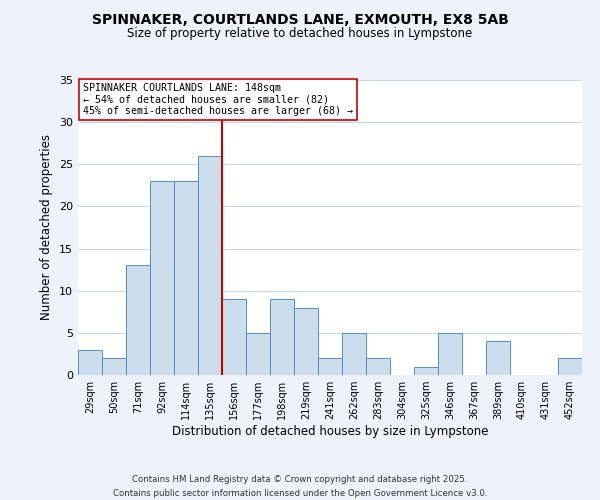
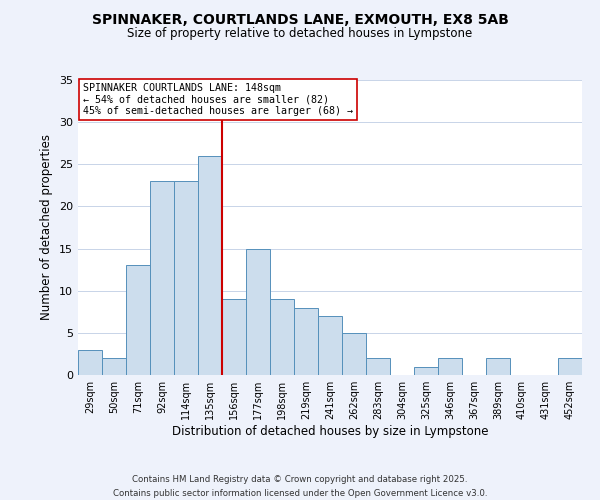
177sqm: 5 -> 15
241sqm: 2 -> 7
346sqm: 5 -> 2
389sqm: 4 -> 2
